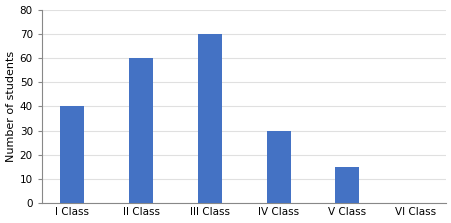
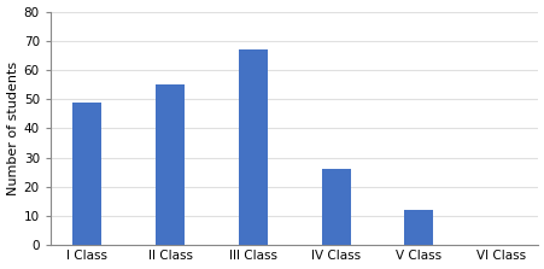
I Class: 40 -> 49
II Class: 60 -> 55
III Class: 70 -> 67
IV Class: 30 -> 26
V Class: 15 -> 12
